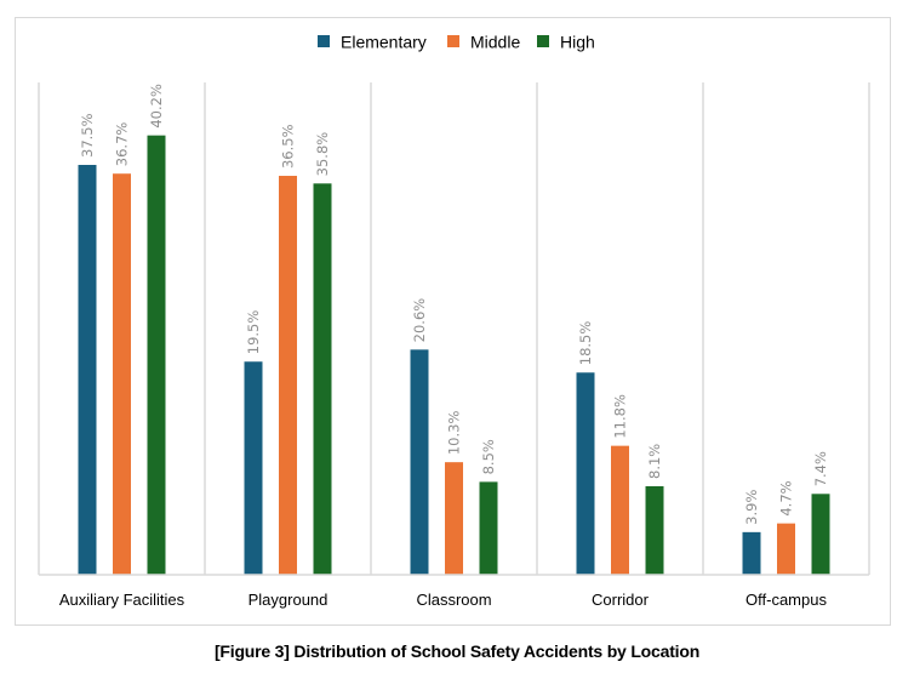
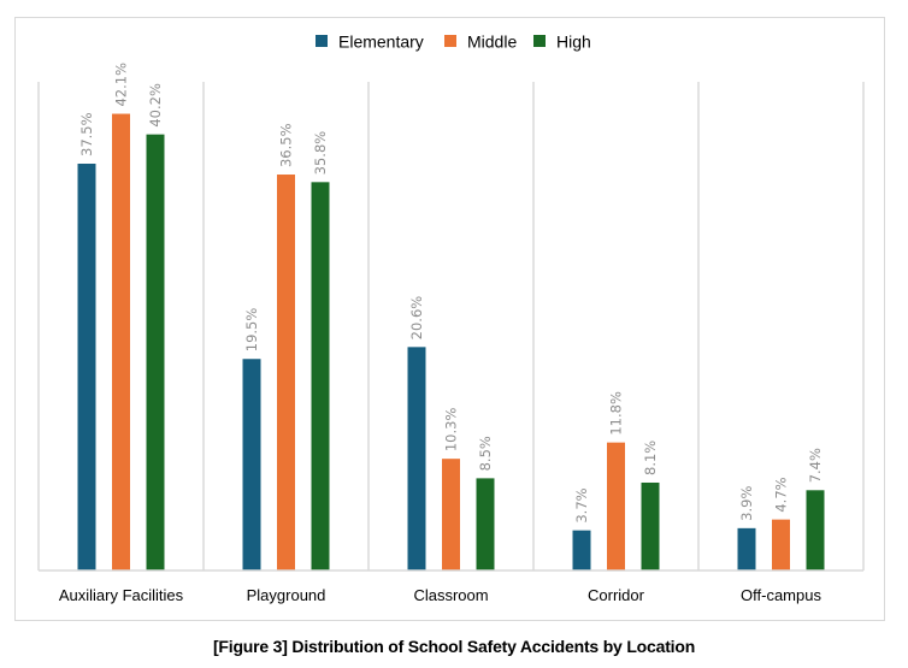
Middle/Auxiliary Facilities: 36.7% -> 42.1%
Elementary/Corridor: 18.5% -> 3.7%
